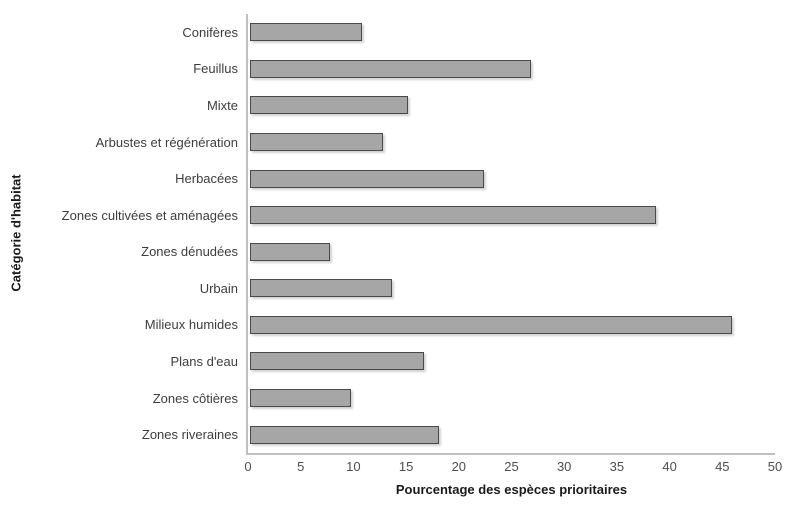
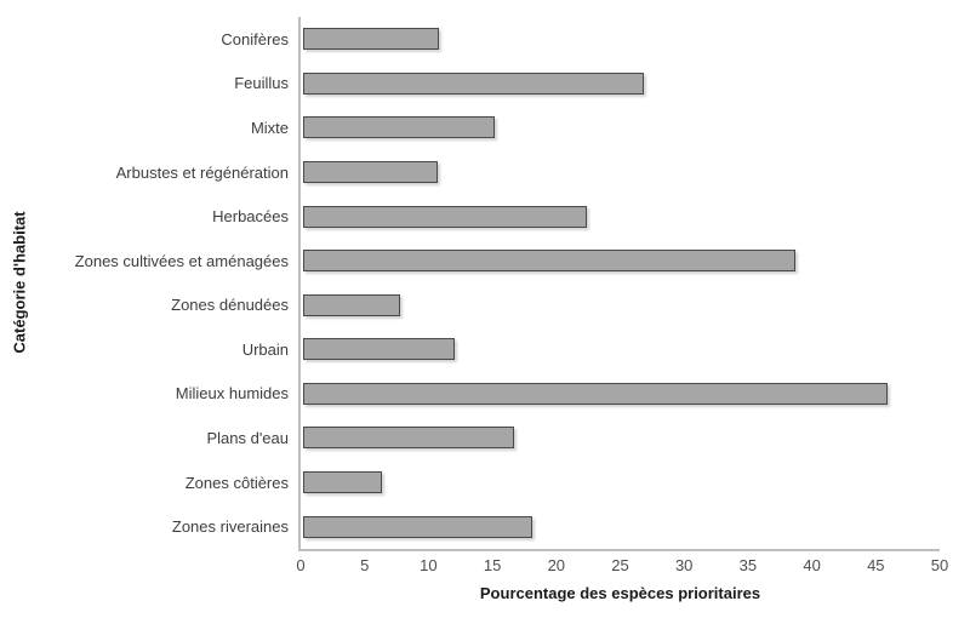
Arbustes et régénération: 12.4 -> 10.3
Urbain: 13.3 -> 11.7
Zones côtières: 9.4 -> 6.0
